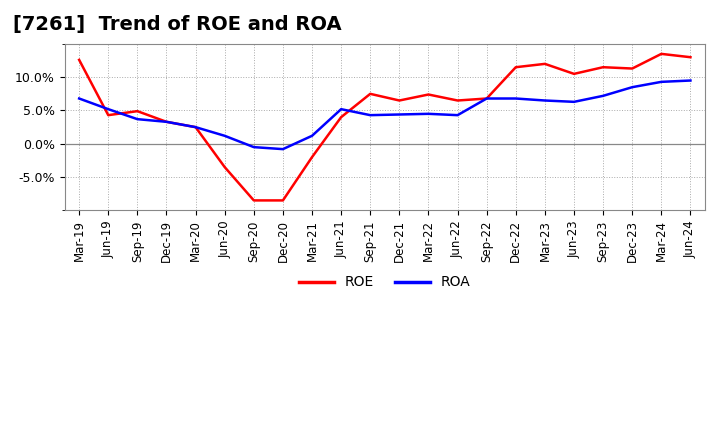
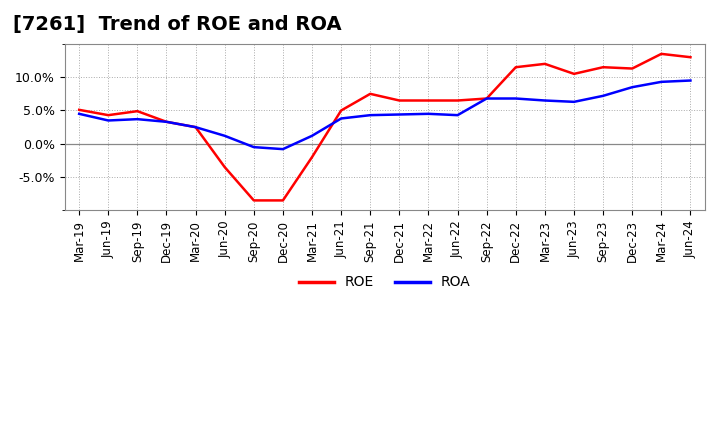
ROE/Mar-19: 12.6% -> 5.1%
ROA/Mar-19: 6.8% -> 4.5%
ROA/Jun-19: 5.2% -> 3.5%
ROE/Jun-21: 4.0% -> 5.0%
ROA/Jun-21: 5.2% -> 3.8%
ROE/Mar-22: 7.4% -> 6.5%
